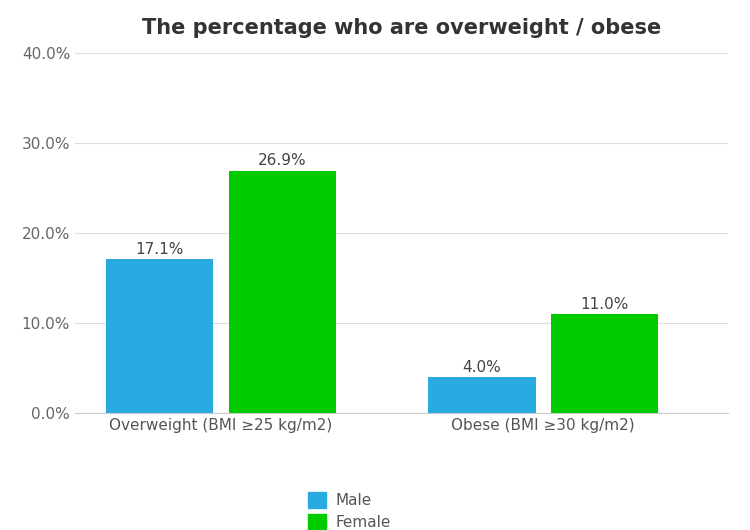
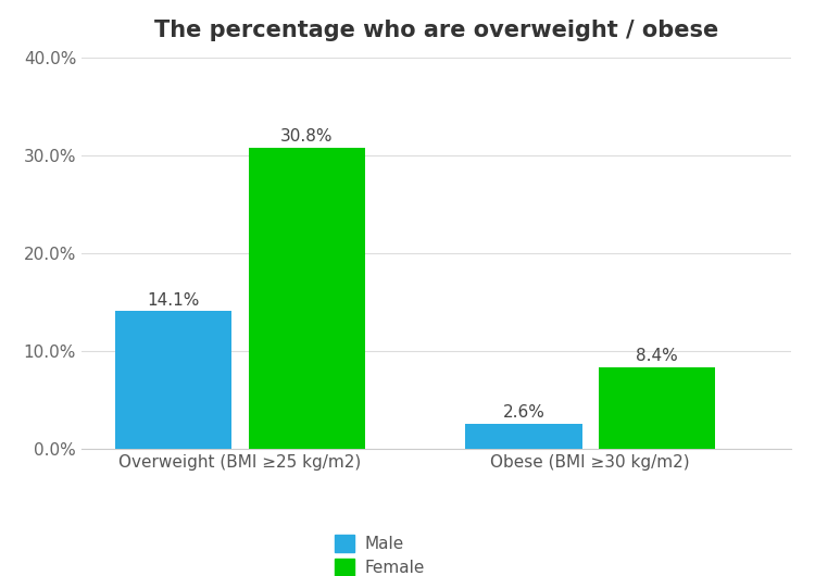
Male/Overweight (BMI ≥25 kg/m2): 17.1% -> 14.1%
Female/Overweight (BMI ≥25 kg/m2): 26.9% -> 30.8%
Male/Obese (BMI ≥30 kg/m2): 4.0% -> 2.6%
Female/Obese (BMI ≥30 kg/m2): 11.0% -> 8.4%
